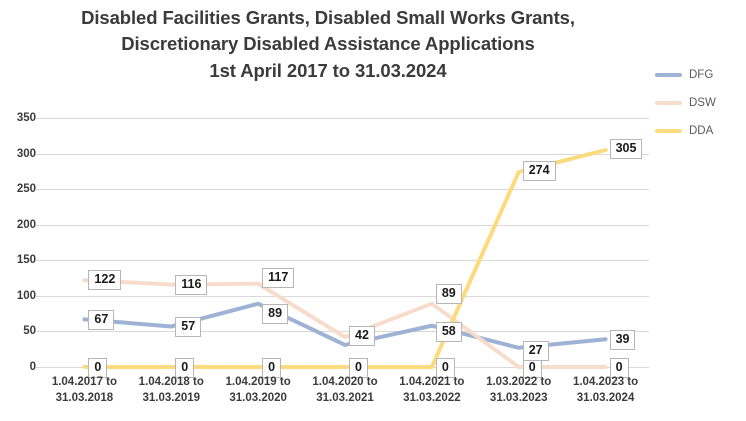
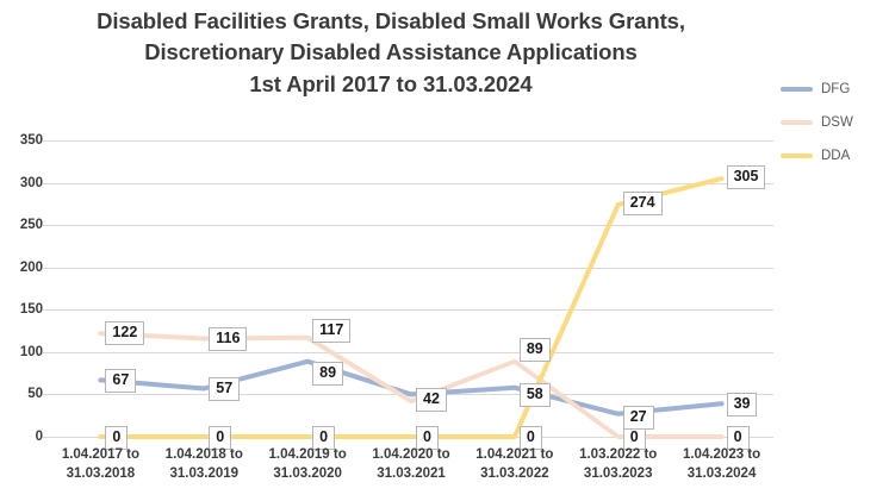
DFG/1.04.2020 to 31.03.2021: 30 -> 50
